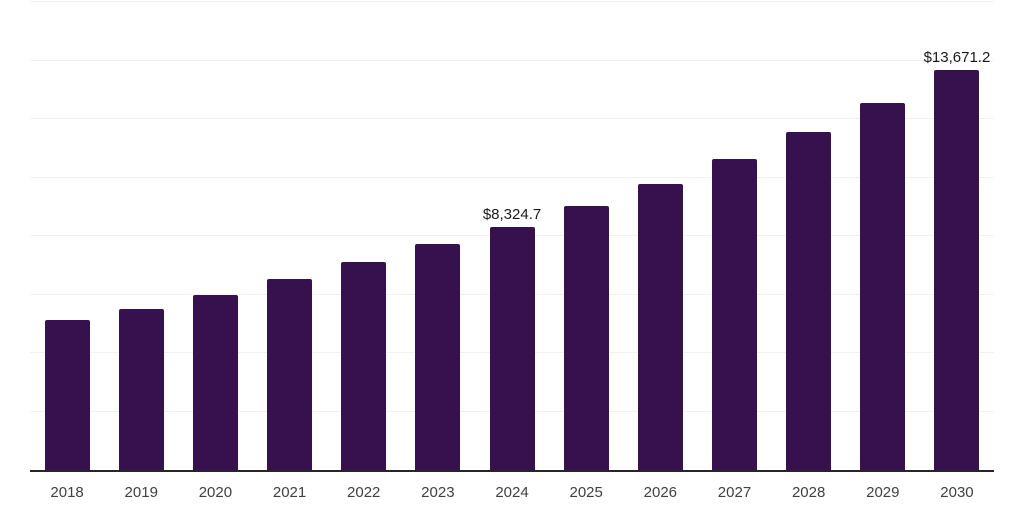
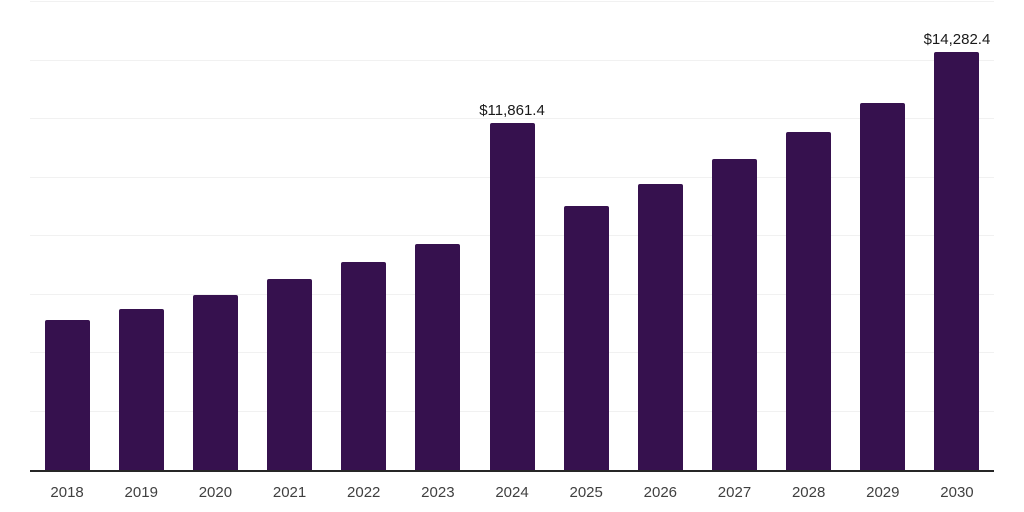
2024: $8,324.7 -> $11,861.4
2030: $13,671.2 -> $14,282.4
